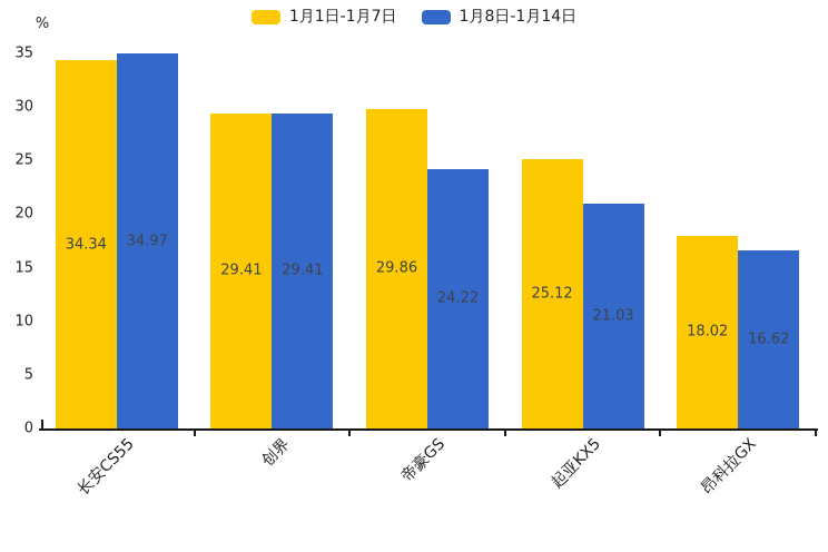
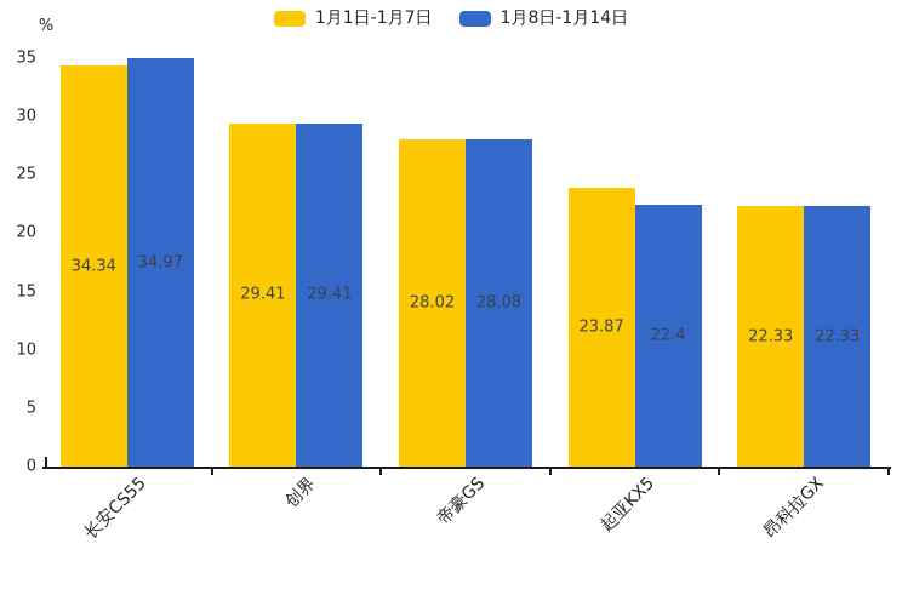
1月1日-1月7日/帝豪GS: 29.86 -> 28.02
1月8日-1月14日/帝豪GS: 24.22 -> 28.08
1月1日-1月7日/起亚KX5: 25.12 -> 23.87
1月8日-1月14日/起亚KX5: 21.03 -> 22.4
1月1日-1月7日/昂科拉GX: 18.02 -> 22.33
1月8日-1月14日/昂科拉GX: 16.62 -> 22.33
